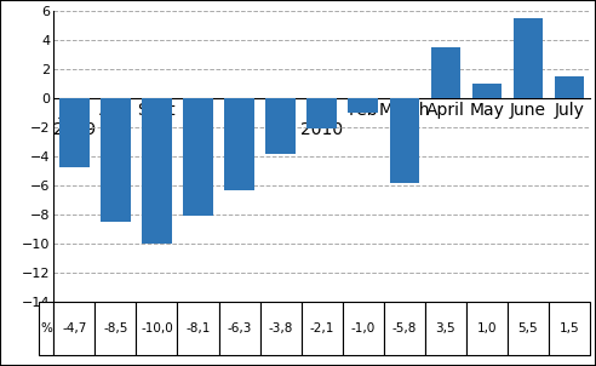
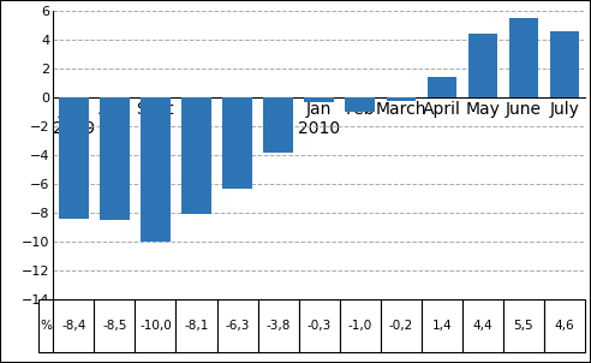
July 2009: -4,7 -> -8,4
Jan 2010: -2,1 -> -0,3
March: -5,8 -> -0,2
April: 3,5 -> 1,4
May: 1,0 -> 4,4
July: 1,5 -> 4,6
